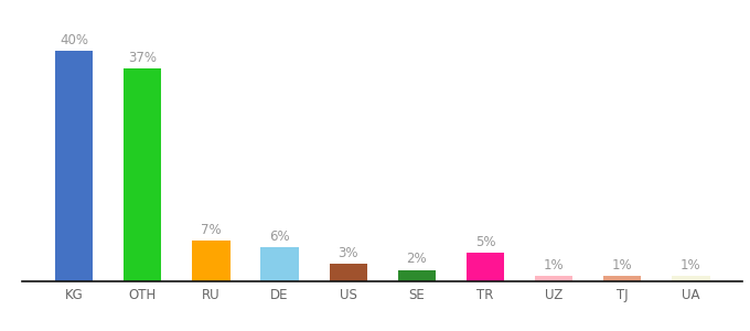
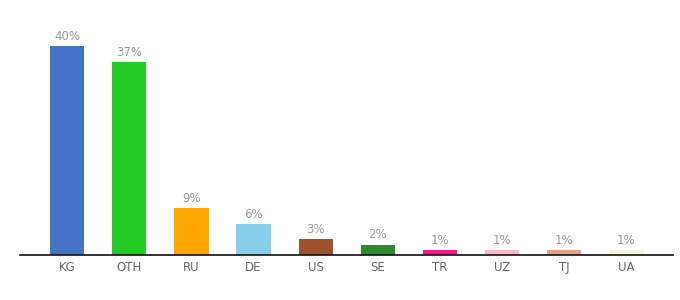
RU: 7% -> 9%
TR: 5% -> 1%
